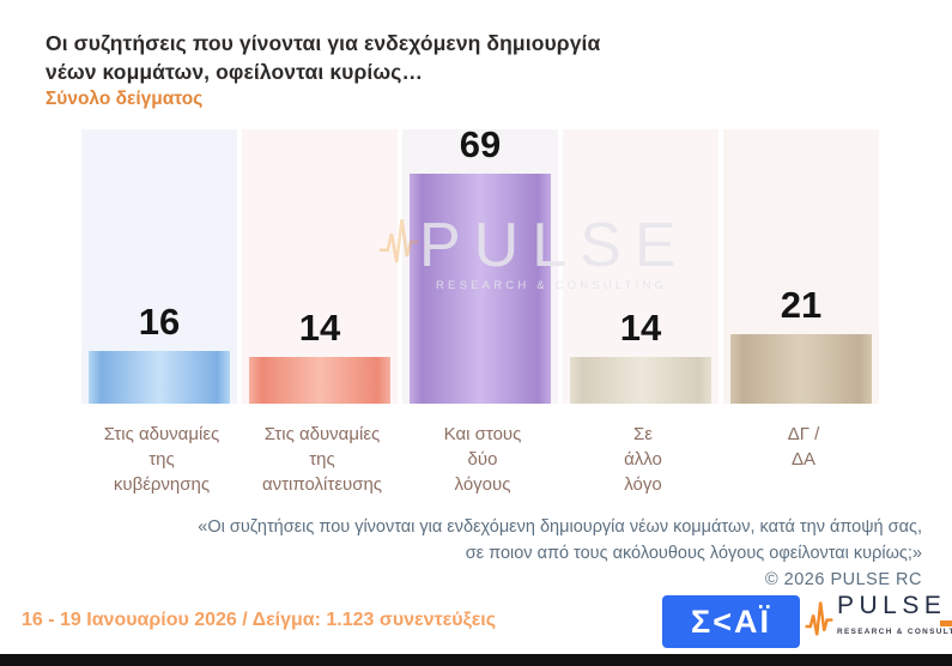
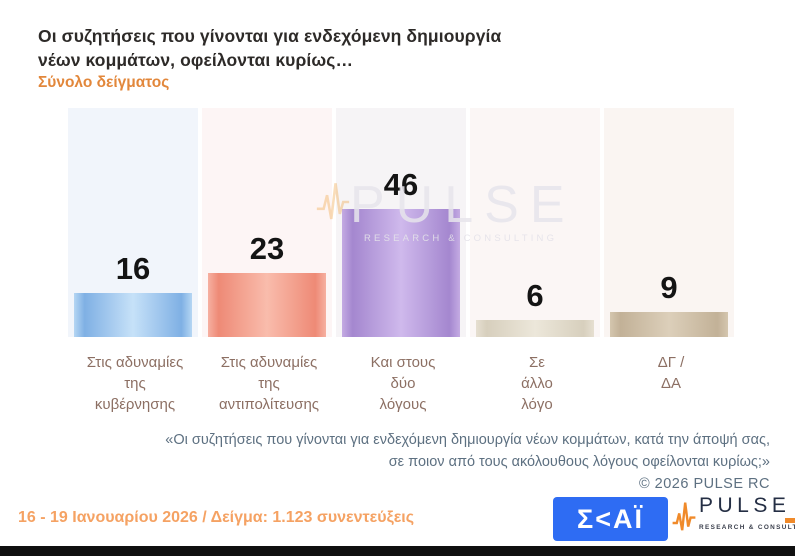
Στις αδυναμίες της αντιπολίτευσης: 14 -> 23
Και στους δύο λόγους: 69 -> 46
Σε άλλο λόγο: 14 -> 6
ΔΓ / ΔΑ: 21 -> 9
